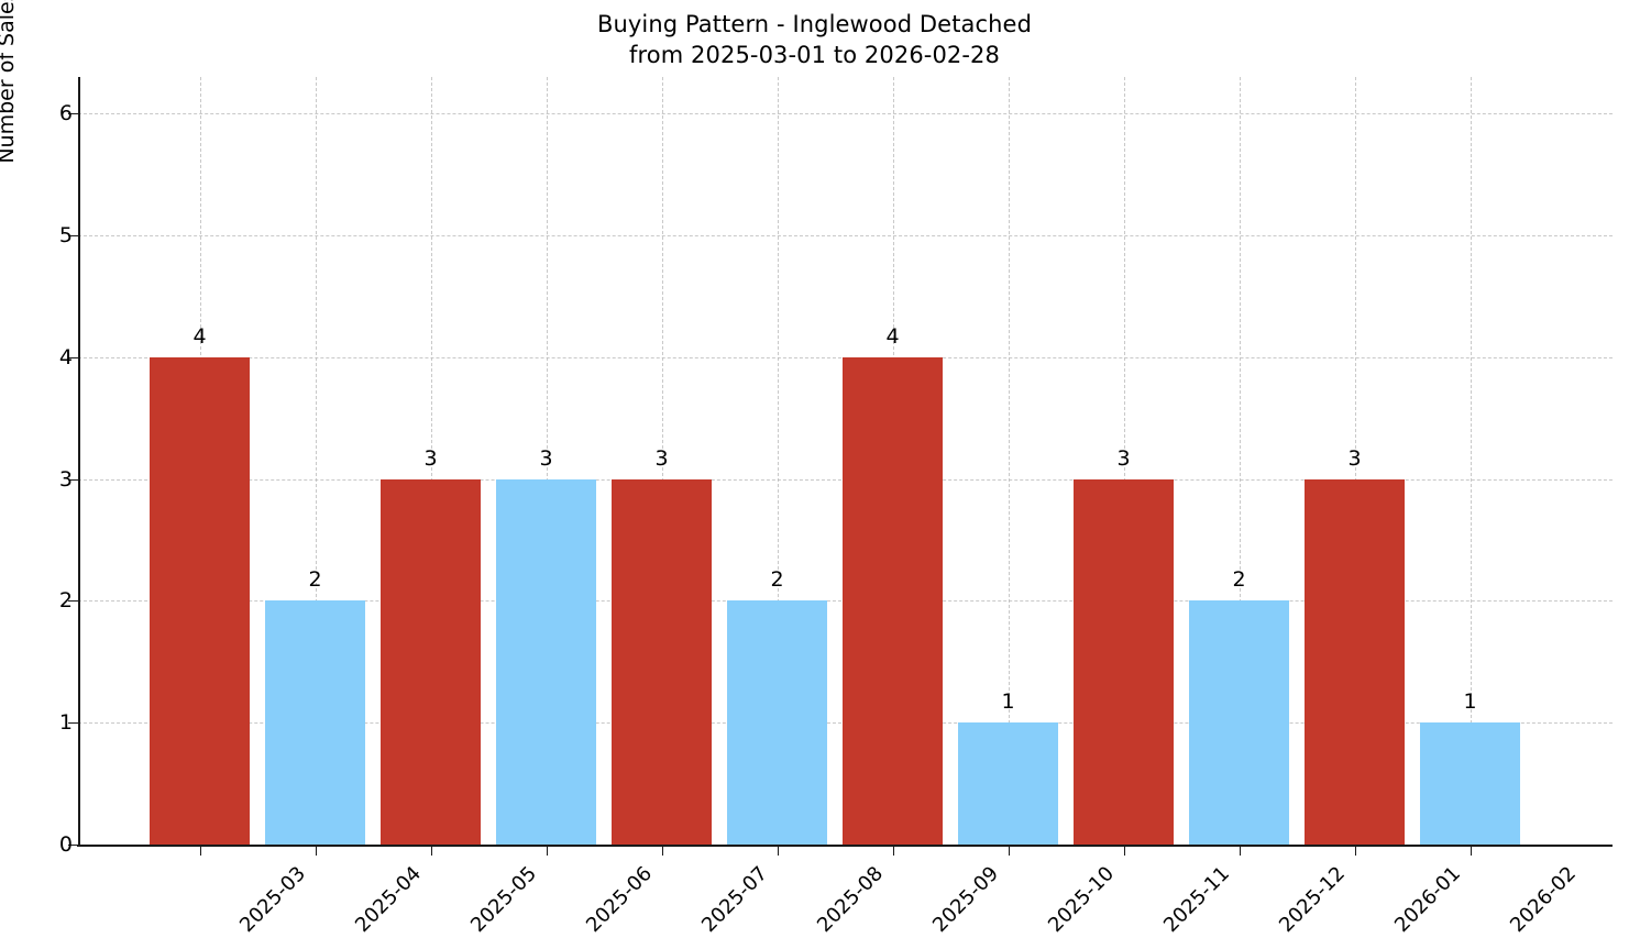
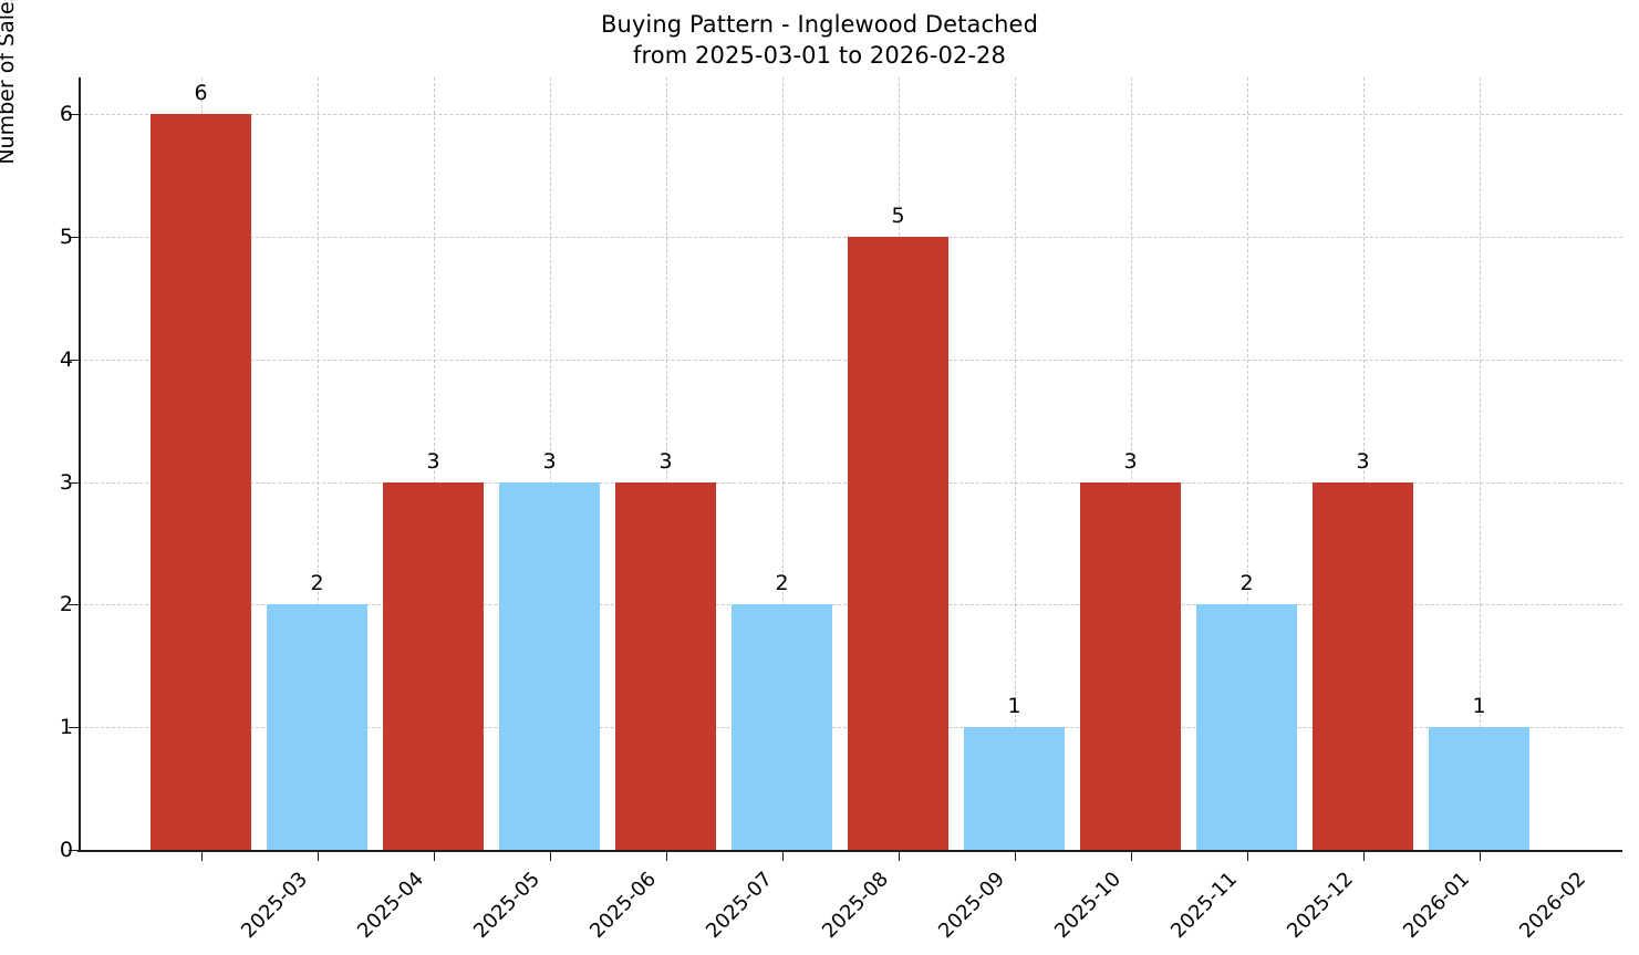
2025-03: 4 -> 6
2025-09: 4 -> 5
